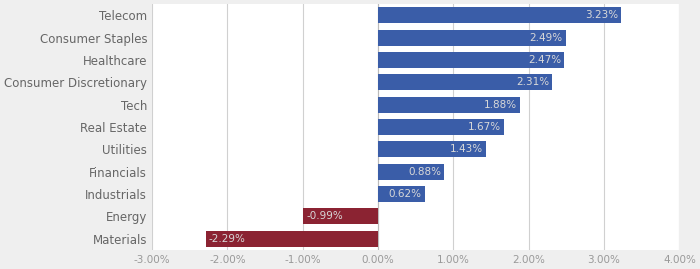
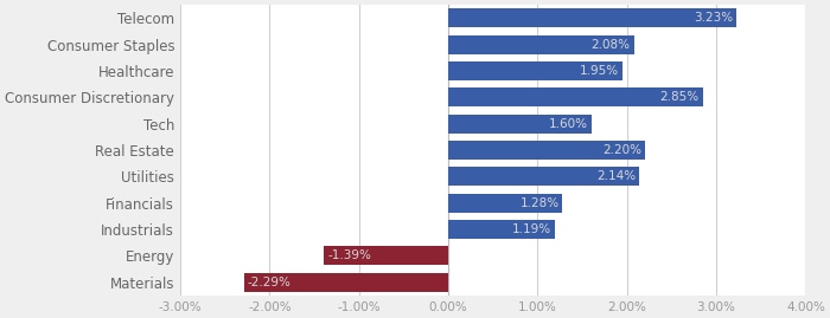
Consumer Staples: 2.49% -> 2.08%
Healthcare: 2.47% -> 1.95%
Consumer Discretionary: 2.31% -> 2.85%
Tech: 1.88% -> 1.60%
Real Estate: 1.67% -> 2.20%
Utilities: 1.43% -> 2.14%
Financials: 0.88% -> 1.28%
Industrials: 0.62% -> 1.19%
Energy: -0.99% -> -1.39%
